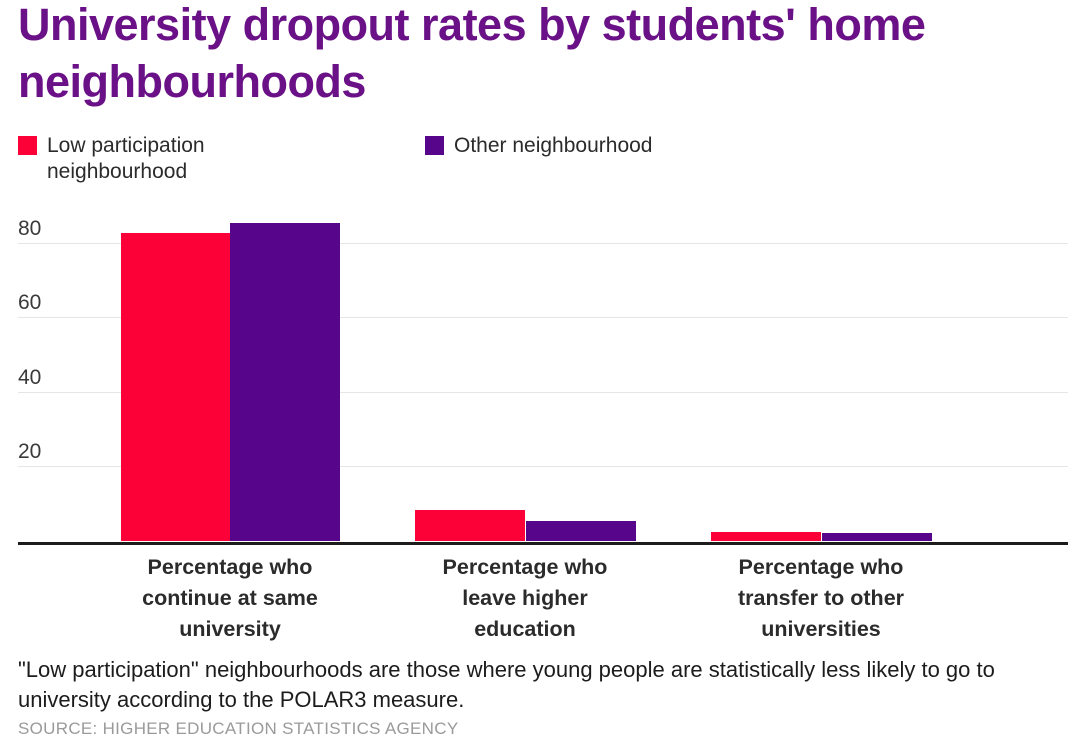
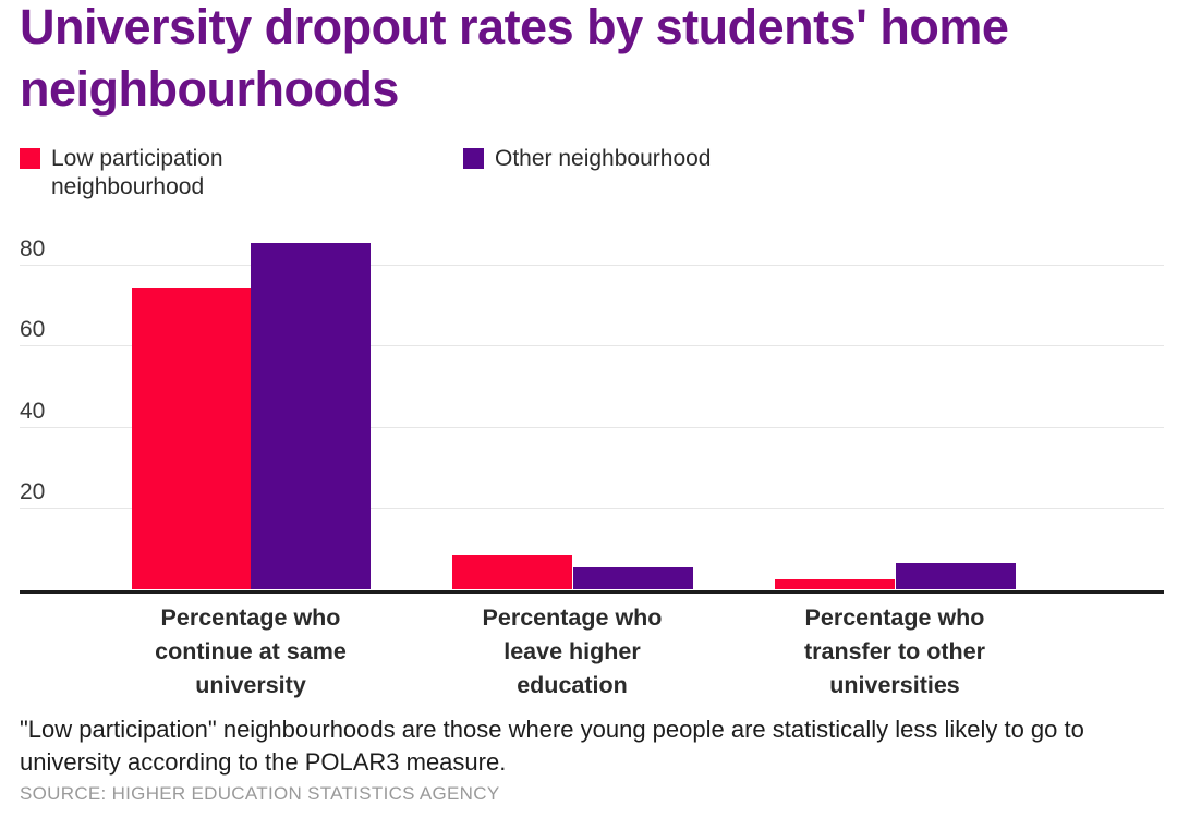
Low participation neighbourhood/Percentage who continue at same university: 89 -> 80
Other neighbourhood/Percentage who transfer to other universities: 2 -> 7
